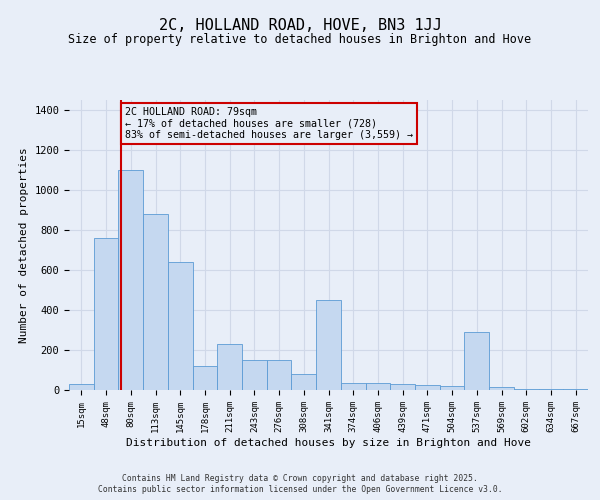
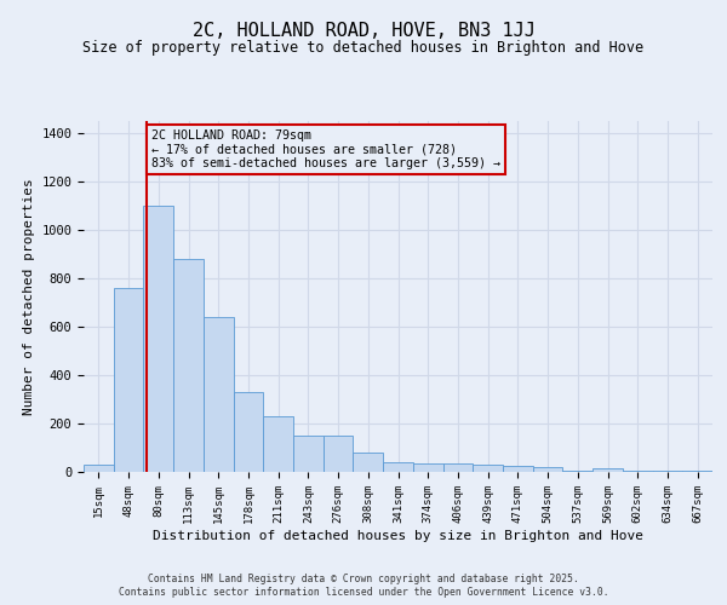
178sqm: 120 -> 330
341sqm: 450 -> 40
537sqm: 290 -> 0
